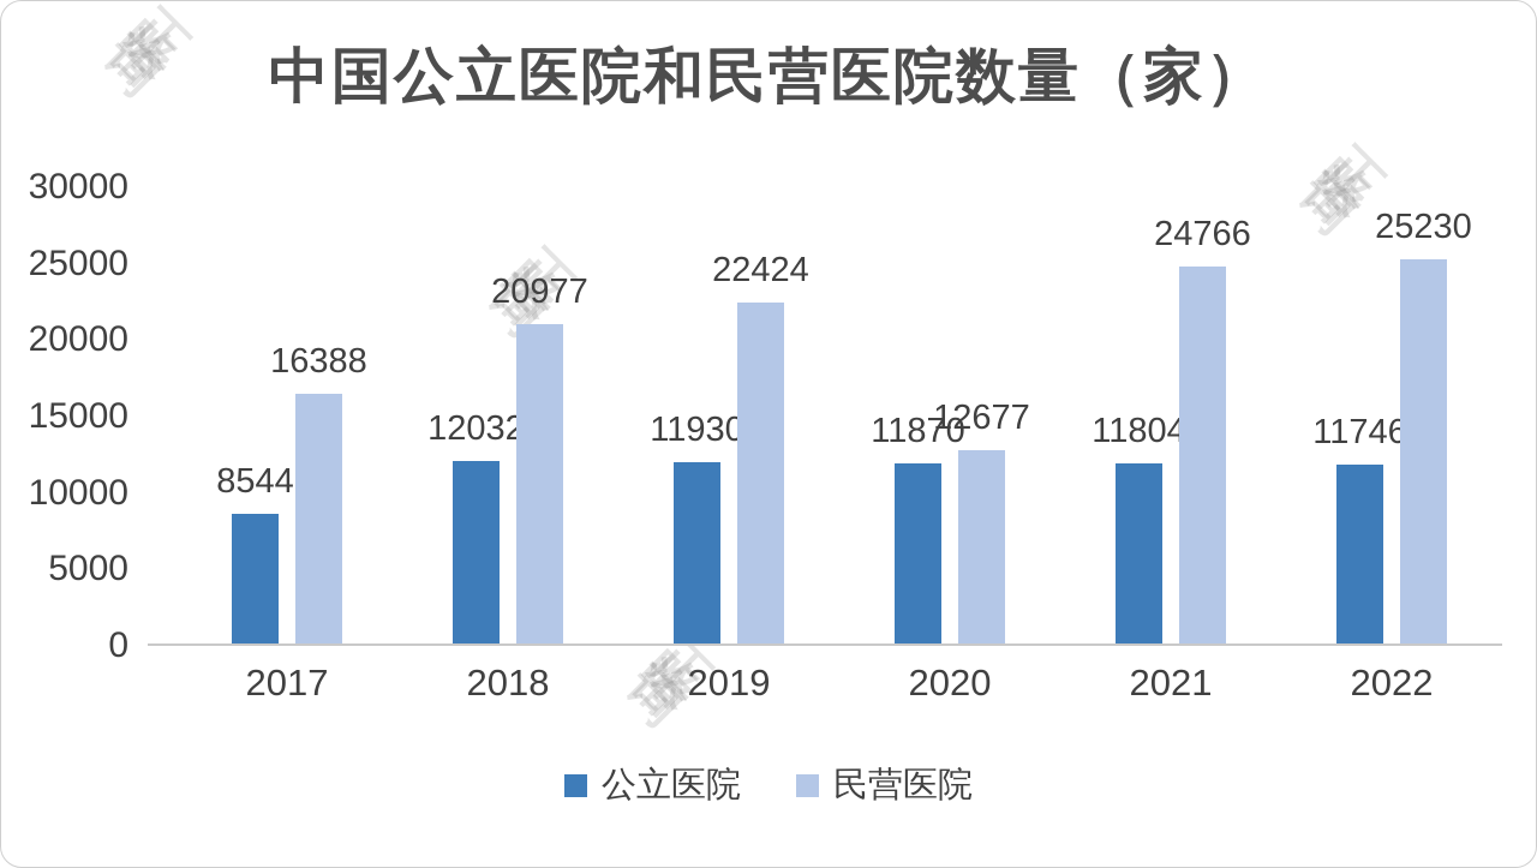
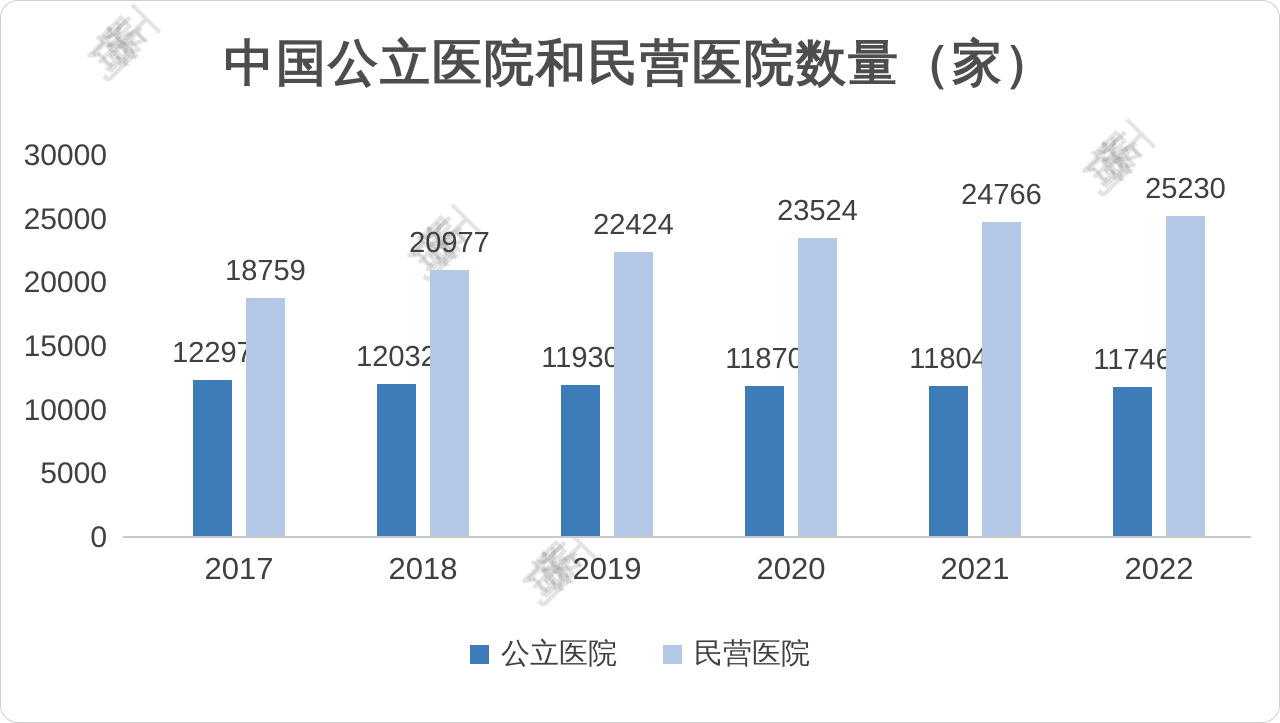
公立医院/2017: 8544 -> 12297
民营医院/2017: 16388 -> 18759
民营医院/2020: 12677 -> 23524
